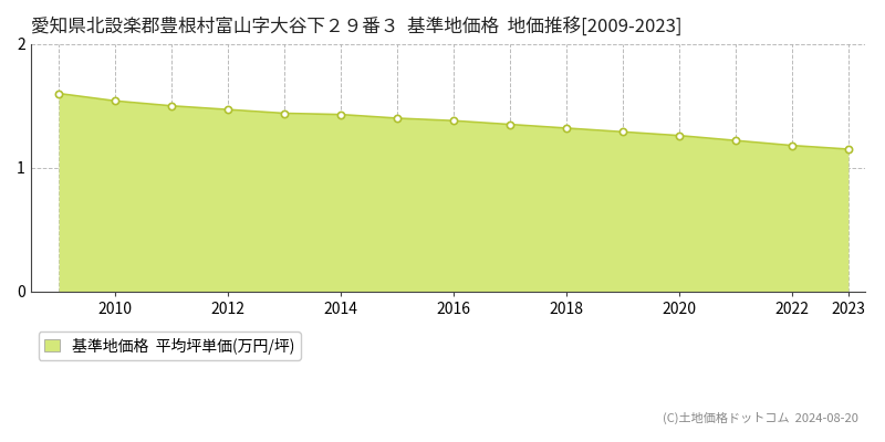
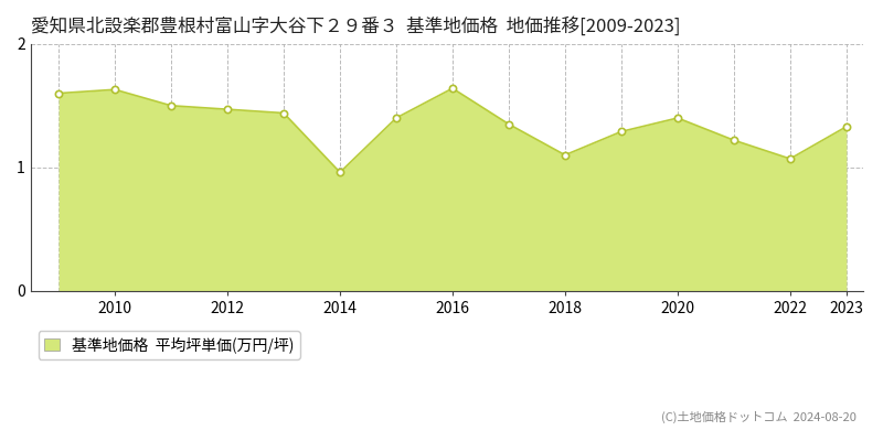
2010: 1.54 -> 1.63
2014: 1.43 -> 0.96
2016: 1.38 -> 1.64
2018: 1.32 -> 1.10
2020: 1.26 -> 1.40
2022: 1.18 -> 1.07
2023: 1.15 -> 1.33
